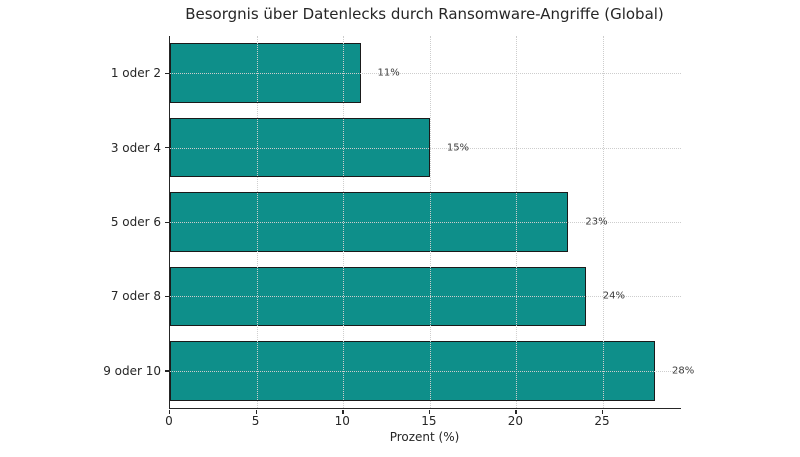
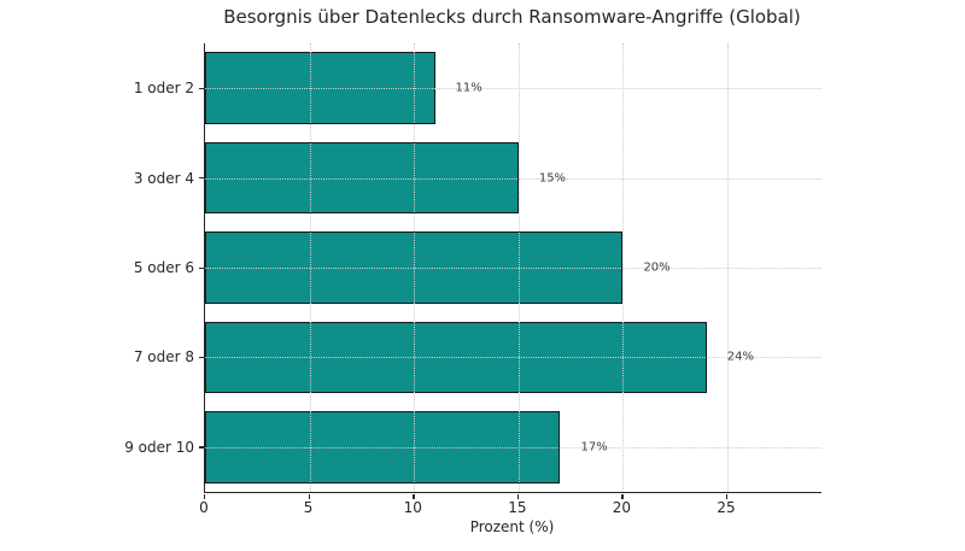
5 oder 6: 23% -> 20%
9 oder 10: 28% -> 17%
